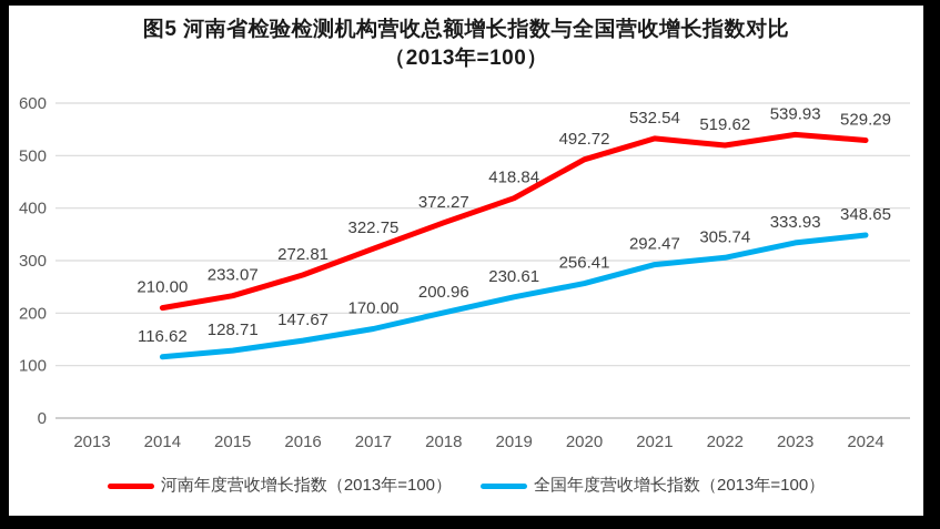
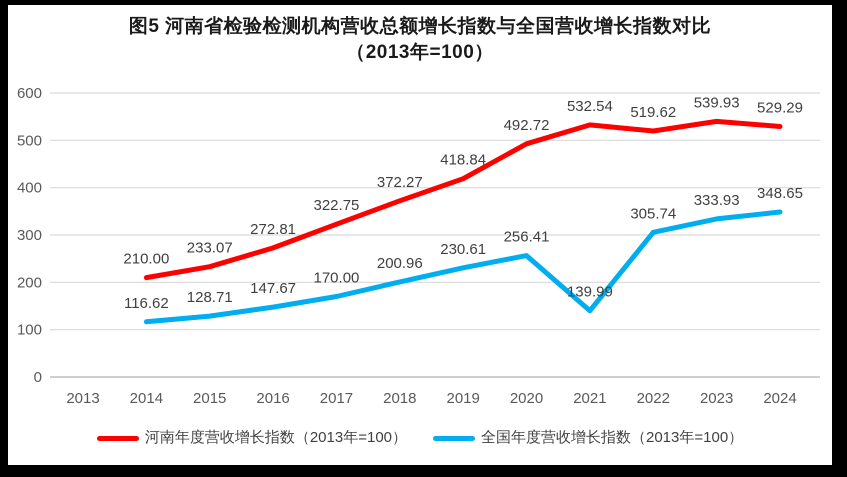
全国年度营收增长指数（2013年=100）/2021: 292.47 -> 139.99
